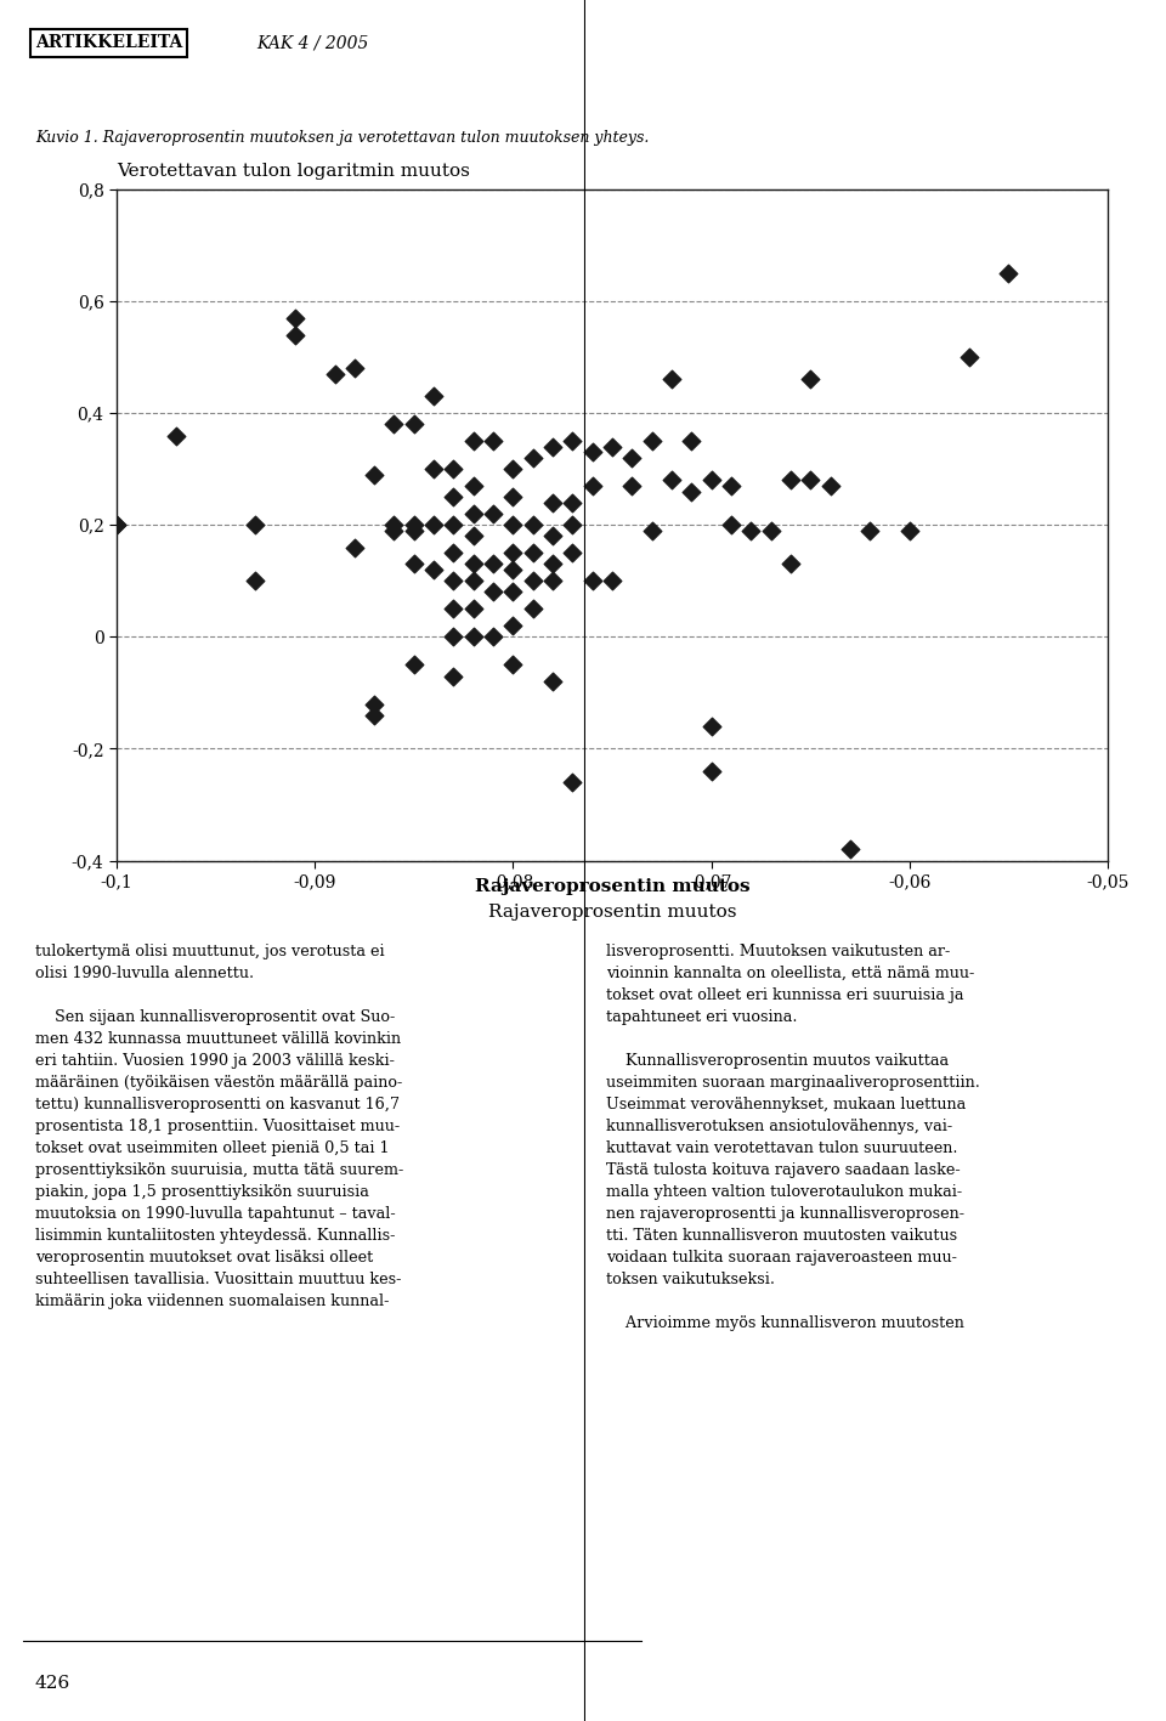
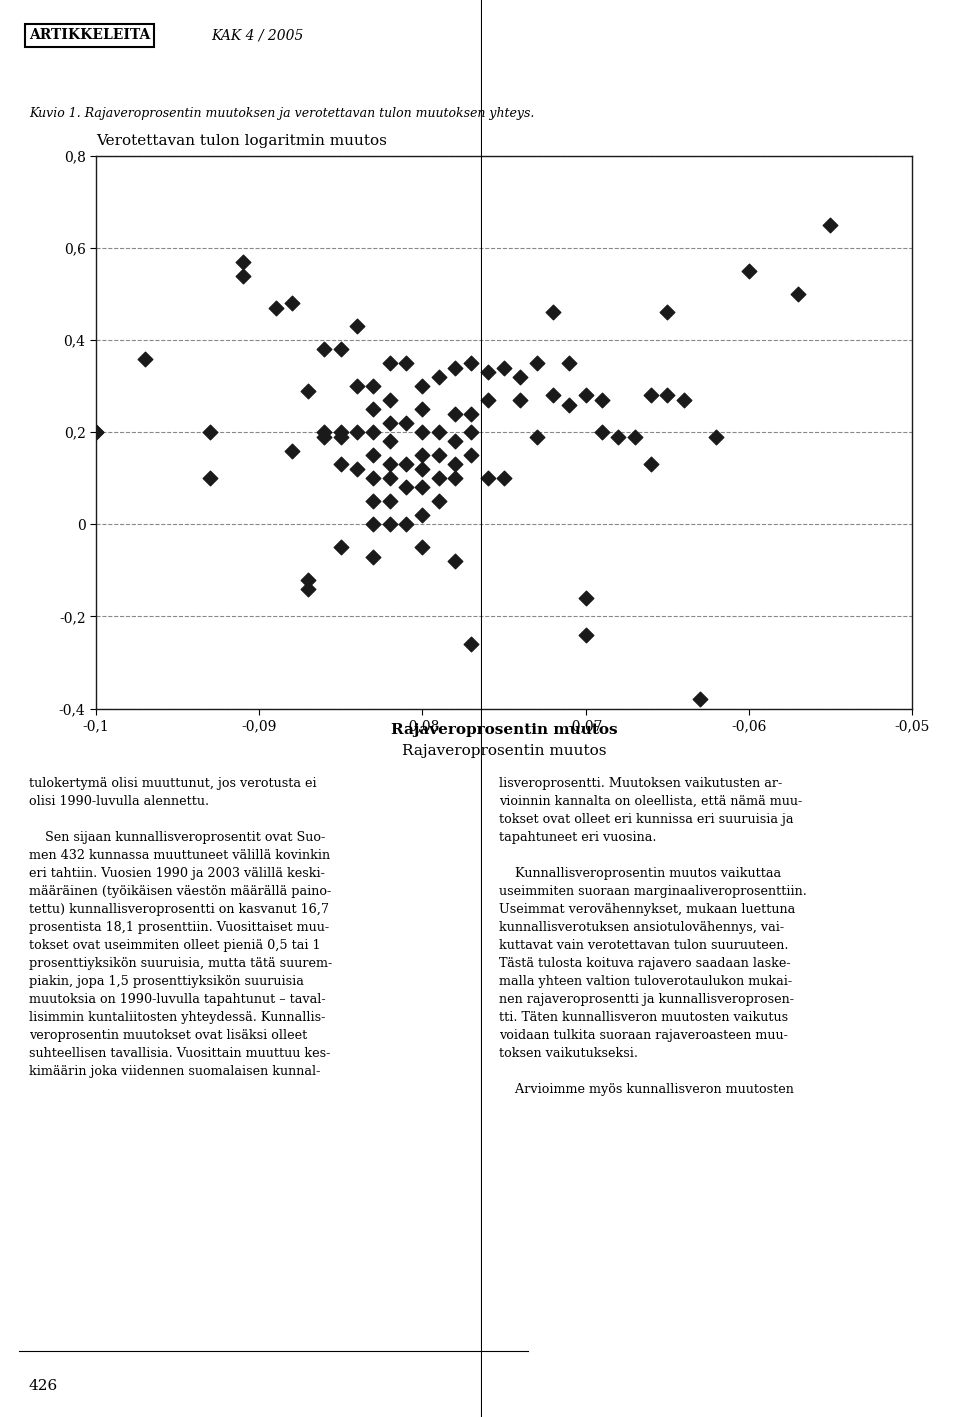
-0,06: 0,19 -> 0,55
